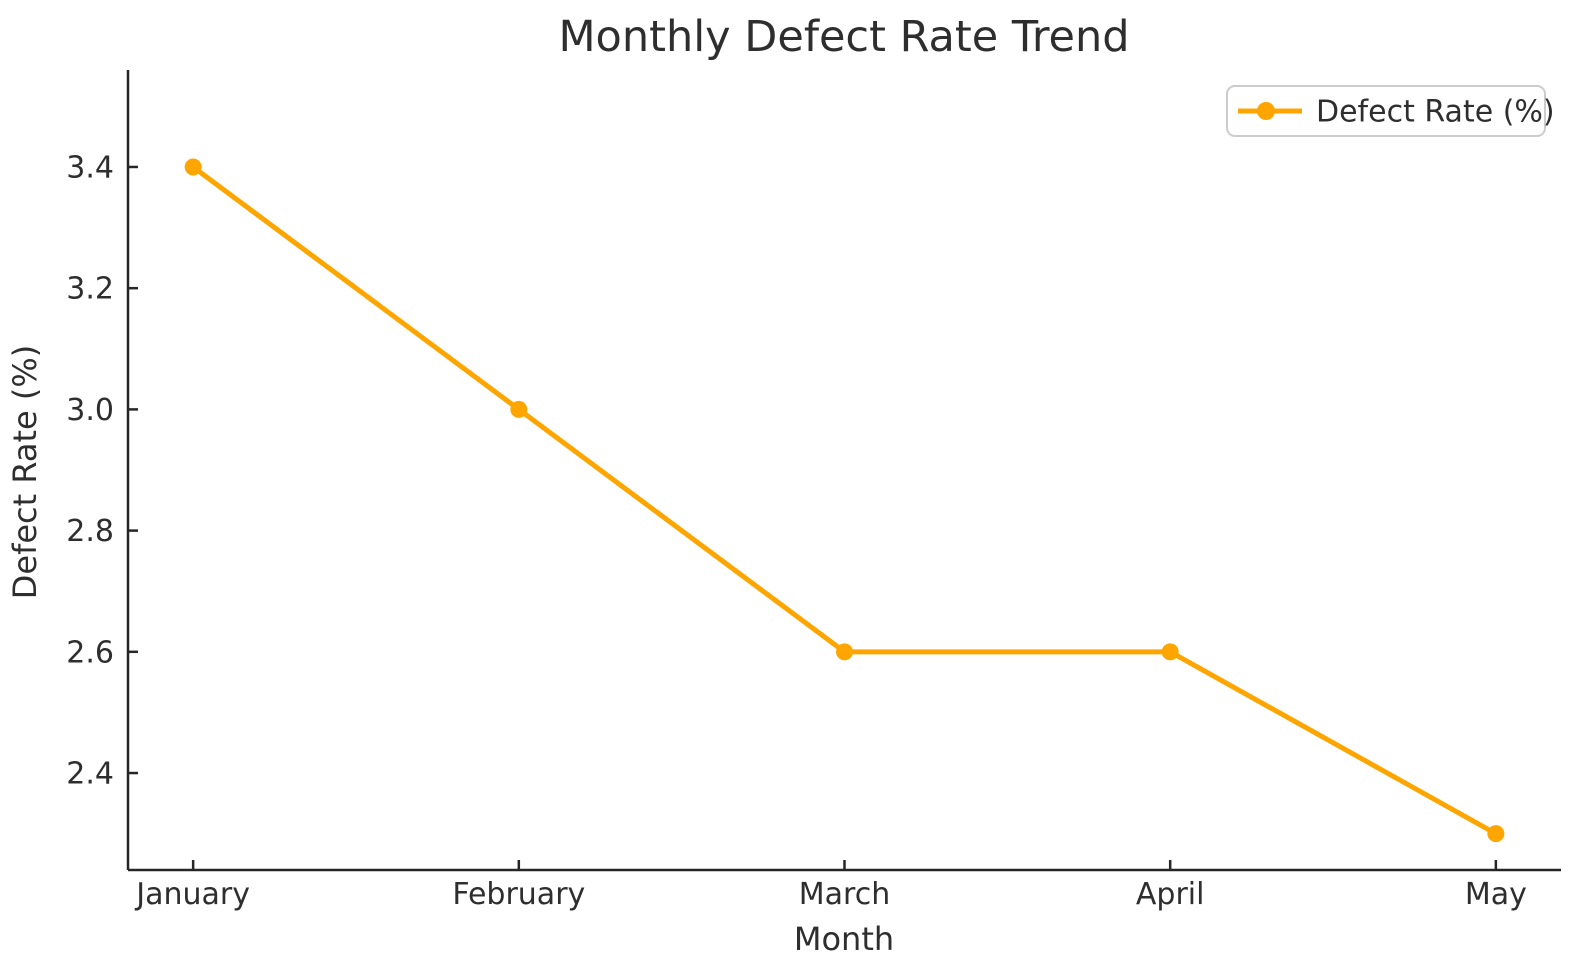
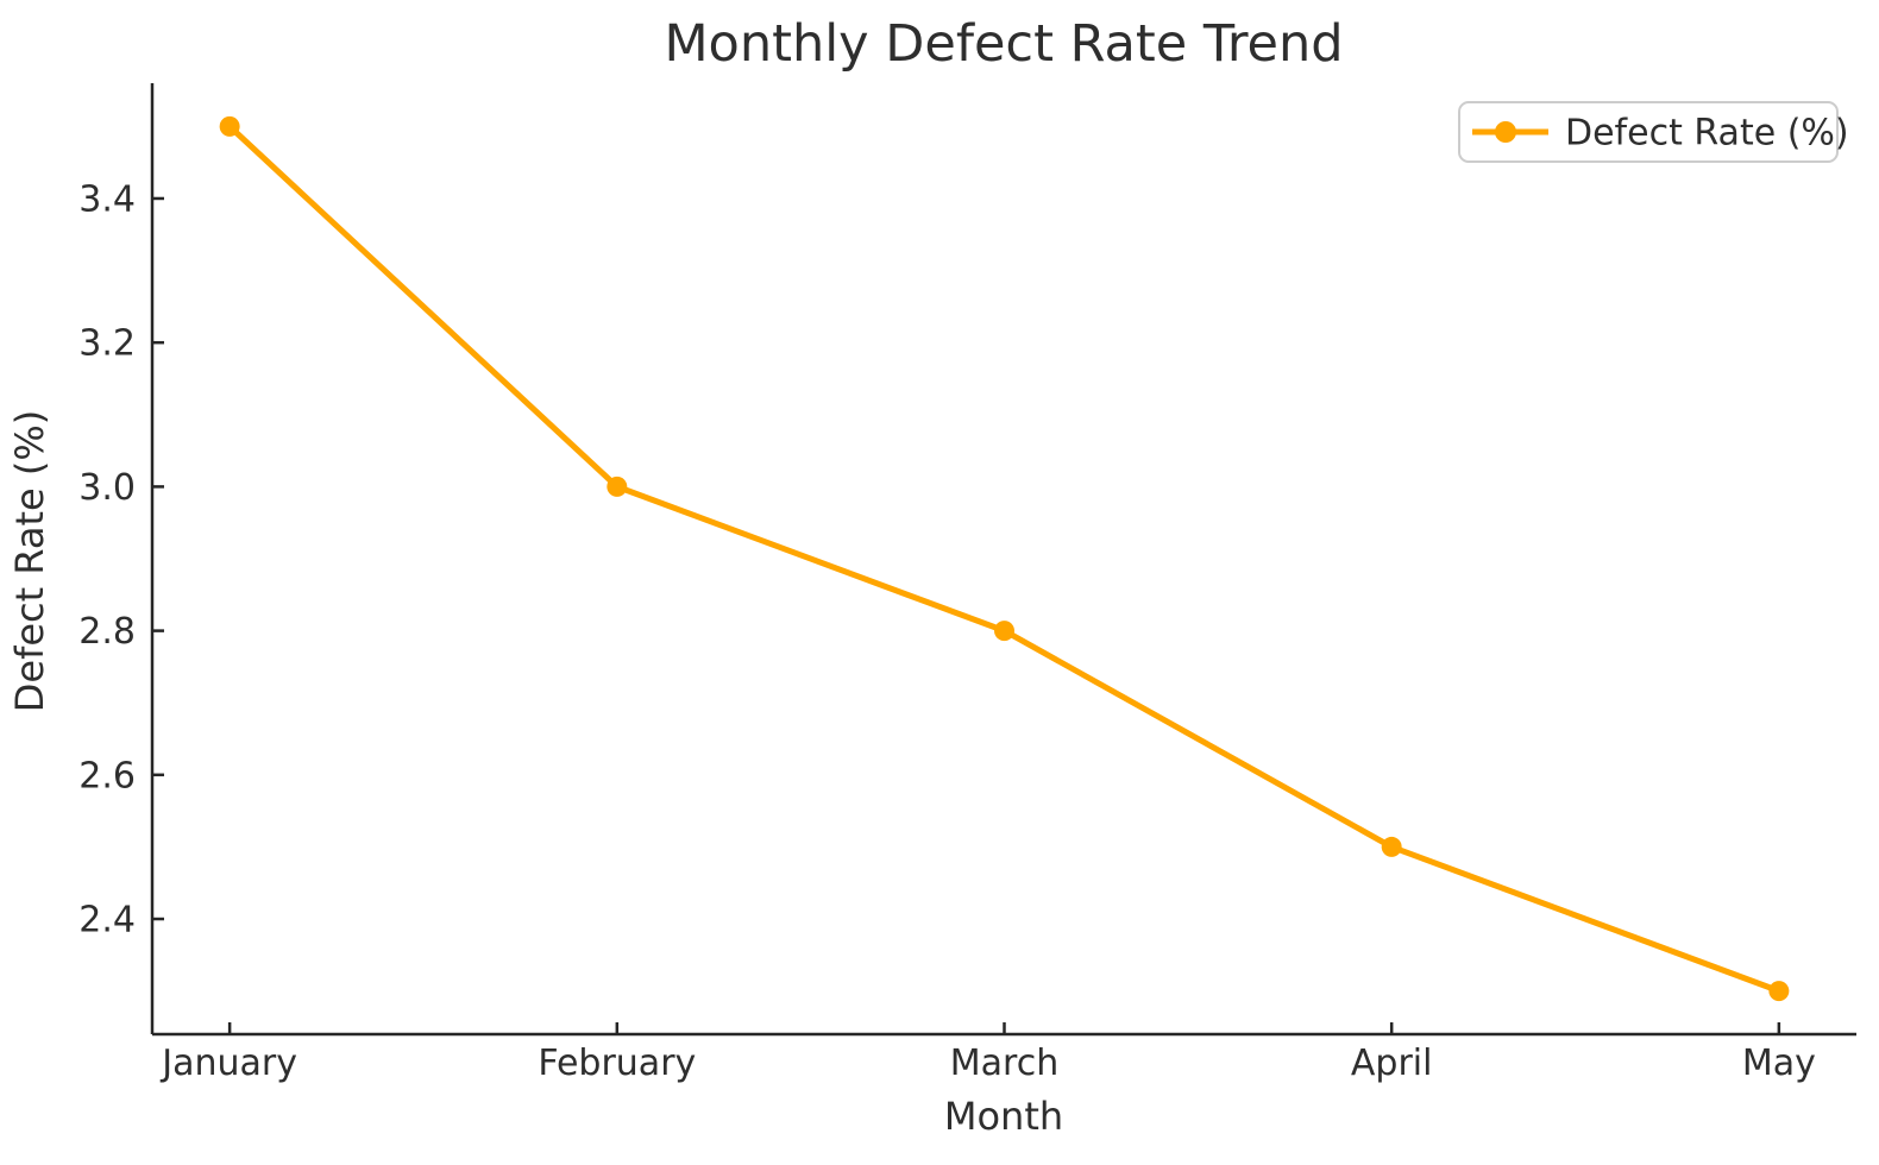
January: 3.4 -> 3.5
March: 2.6 -> 2.8
April: 2.6 -> 2.5
